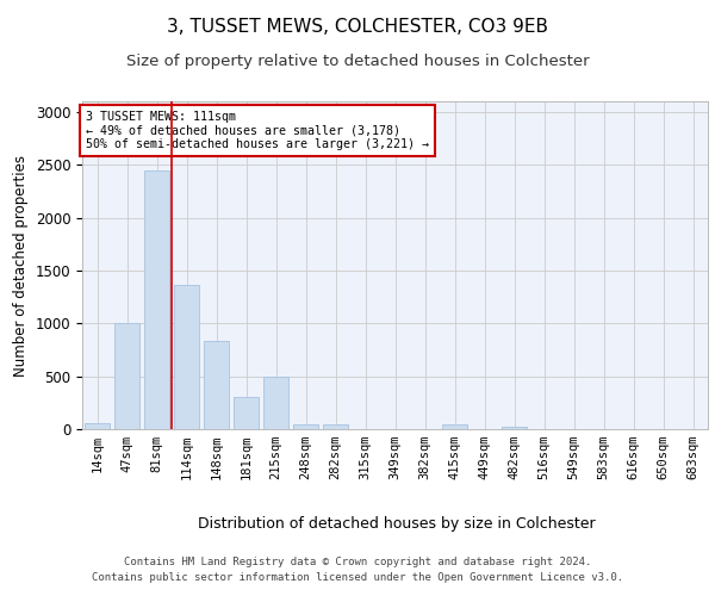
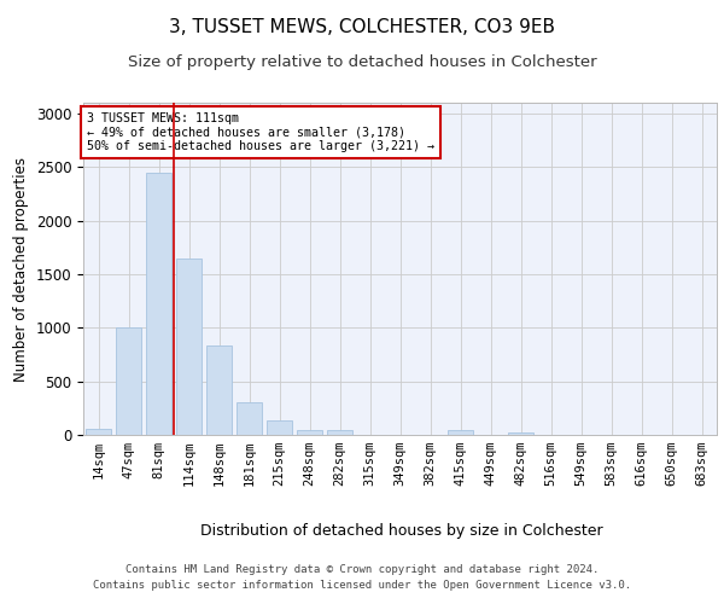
114sqm: 1360 -> 1650
215sqm: 500 -> 130
